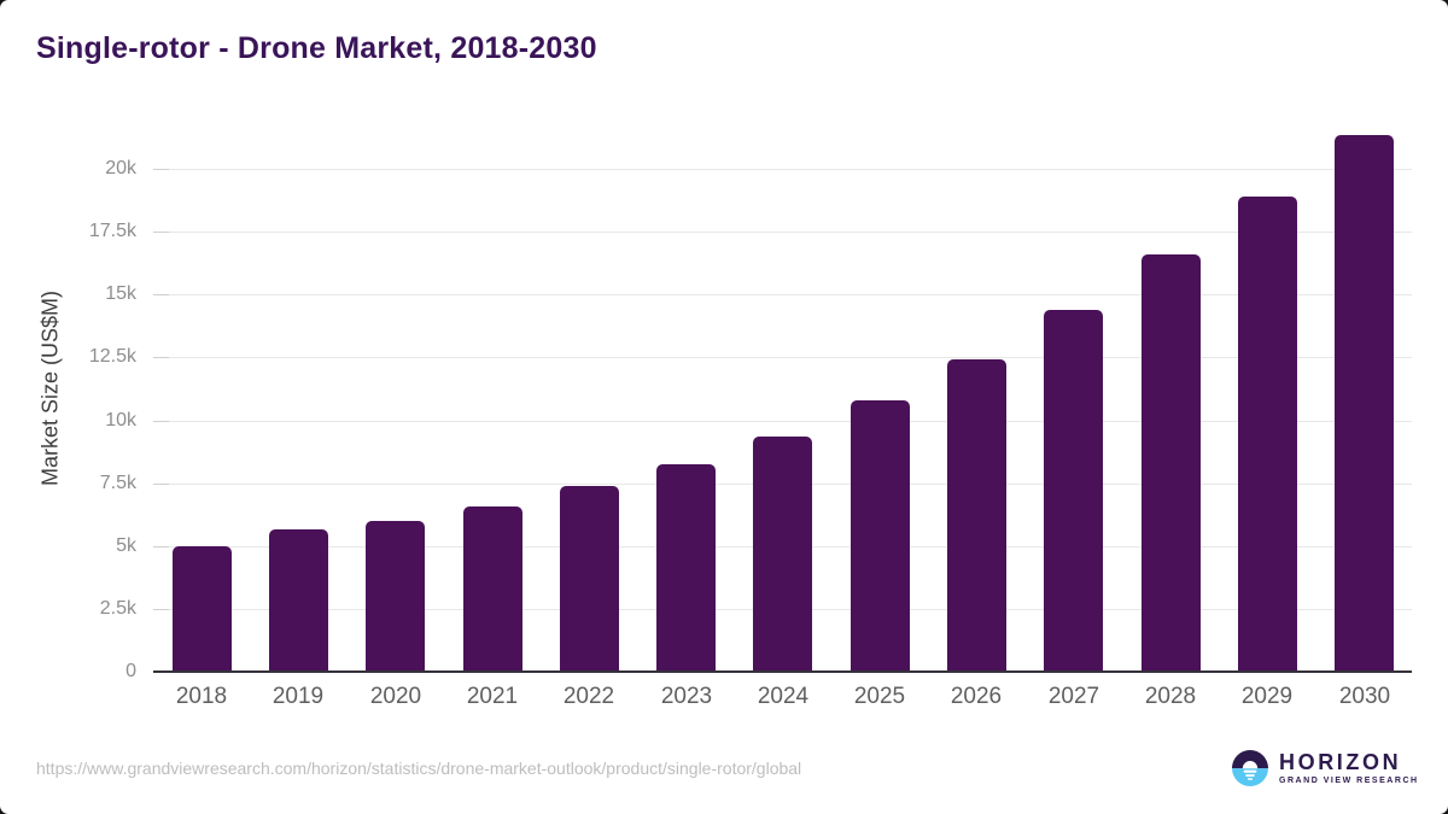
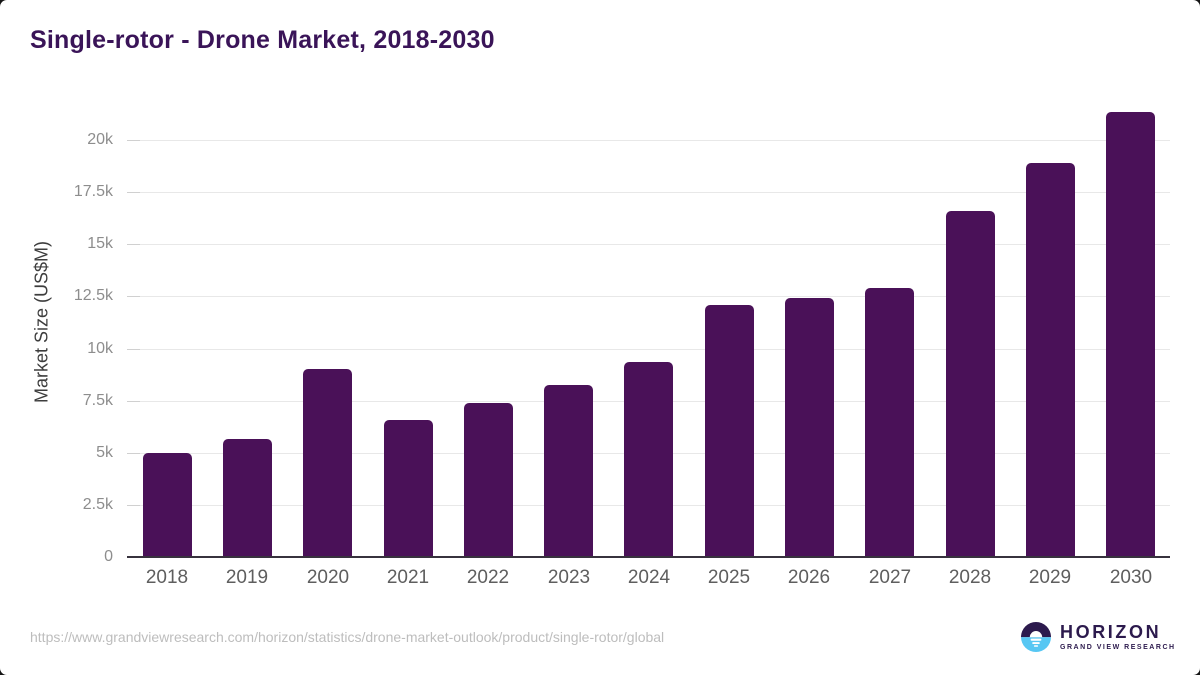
2020: 6.0k -> 9.0k
2025: 10.8k -> 12.1k
2027: 14.4k -> 12.9k
